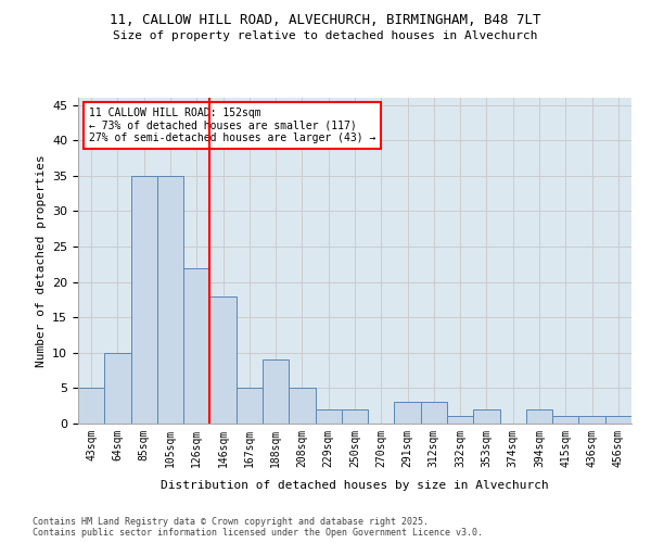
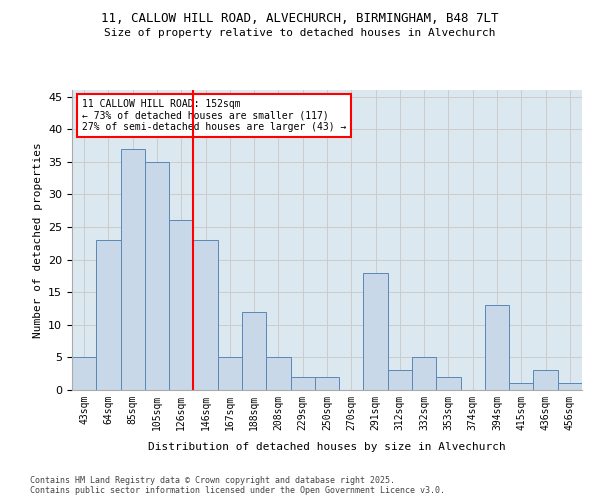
64sqm: 10 -> 23
85sqm: 35 -> 37
126sqm: 22 -> 26
146sqm: 18 -> 23
188sqm: 9 -> 12
291sqm: 3 -> 18
332sqm: 1 -> 5
394sqm: 2 -> 13
436sqm: 1 -> 3
